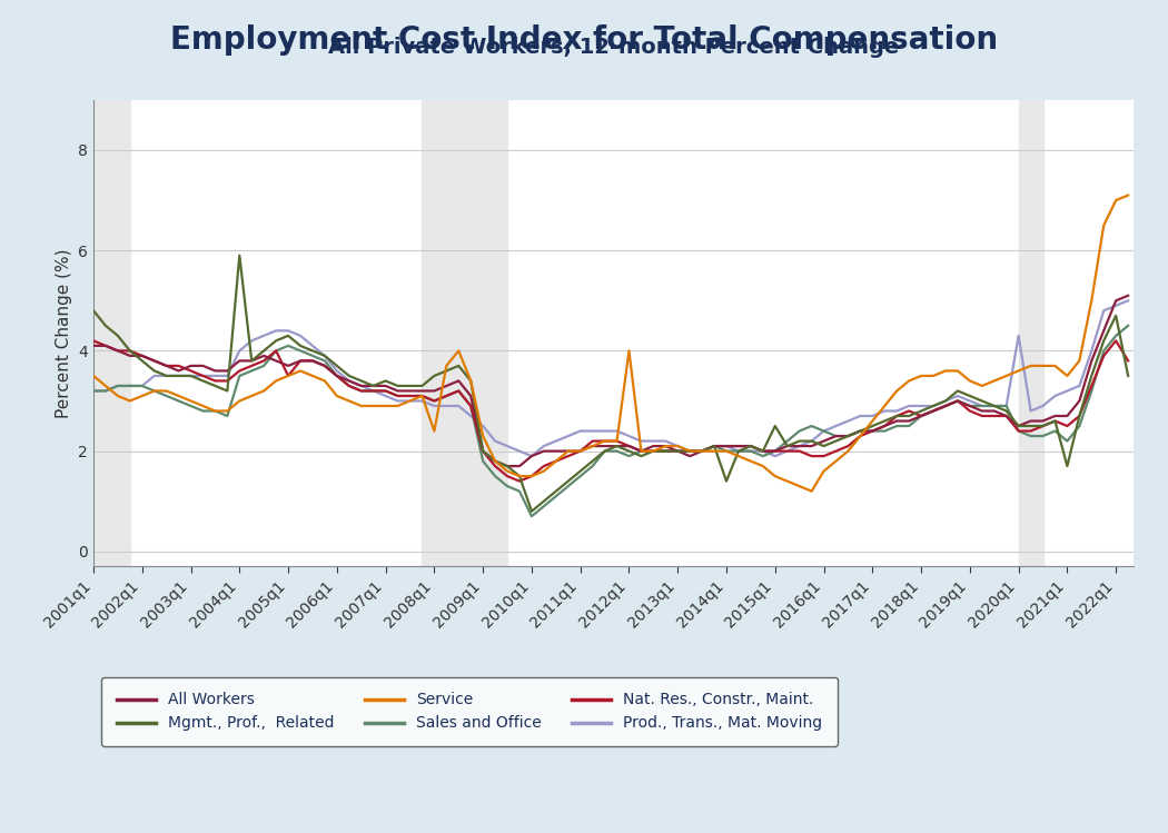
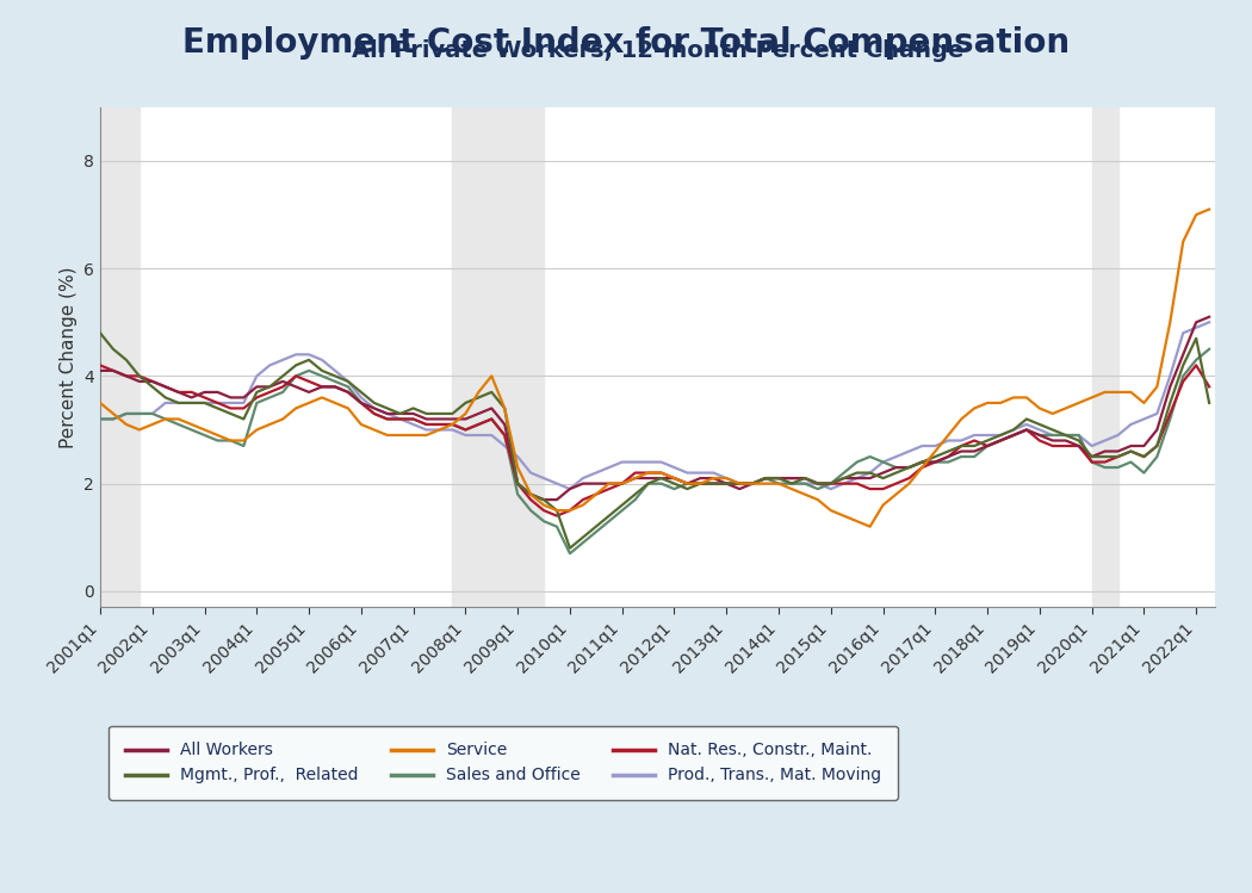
Mgmt., Prof., Related/2004q1: 5.9 -> 3.7
Nat. Res., Constr., Maint./2005q1: 3.5 -> 3.9
Service/2008q1: 2.4 -> 3.3
Service/2012q1: 4.0 -> 2.1
Mgmt., Prof., Related/2014q1: 1.4 -> 2.1
Mgmt., Prof., Related/2015q1: 2.5 -> 2.0
Prod., Trans., Mat. Moving/2020q1: 4.3 -> 2.7
Mgmt., Prof., Related/2021q1: 1.7 -> 2.5
